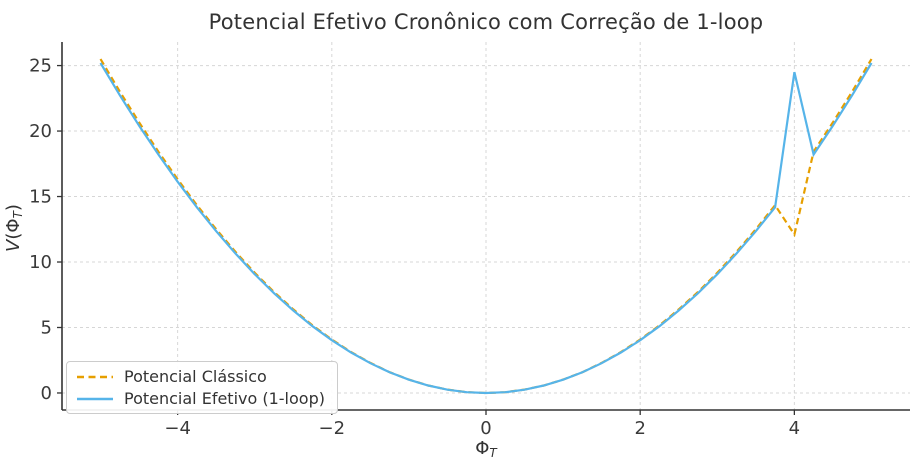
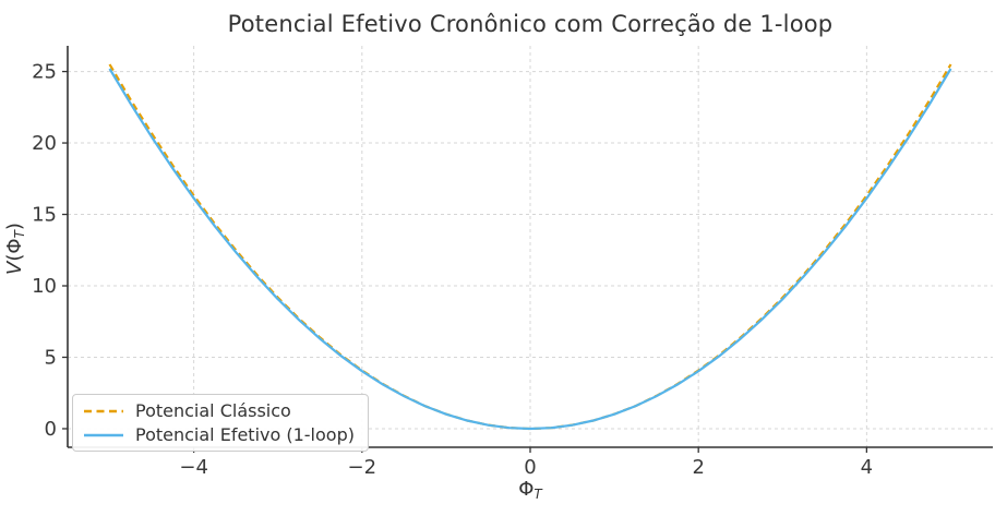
Potencial Clássico/4: 12.1 -> 16.3
Potencial Efetivo (1-loop)/4: 24.5 -> 16.1
